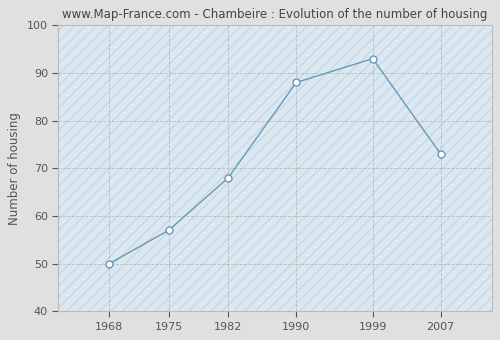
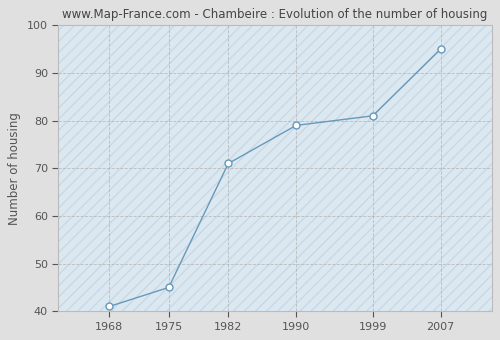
1968: 50 -> 41
1975: 57 -> 45
1982: 68 -> 71
1990: 88 -> 79
1999: 93 -> 81
2007: 73 -> 95
